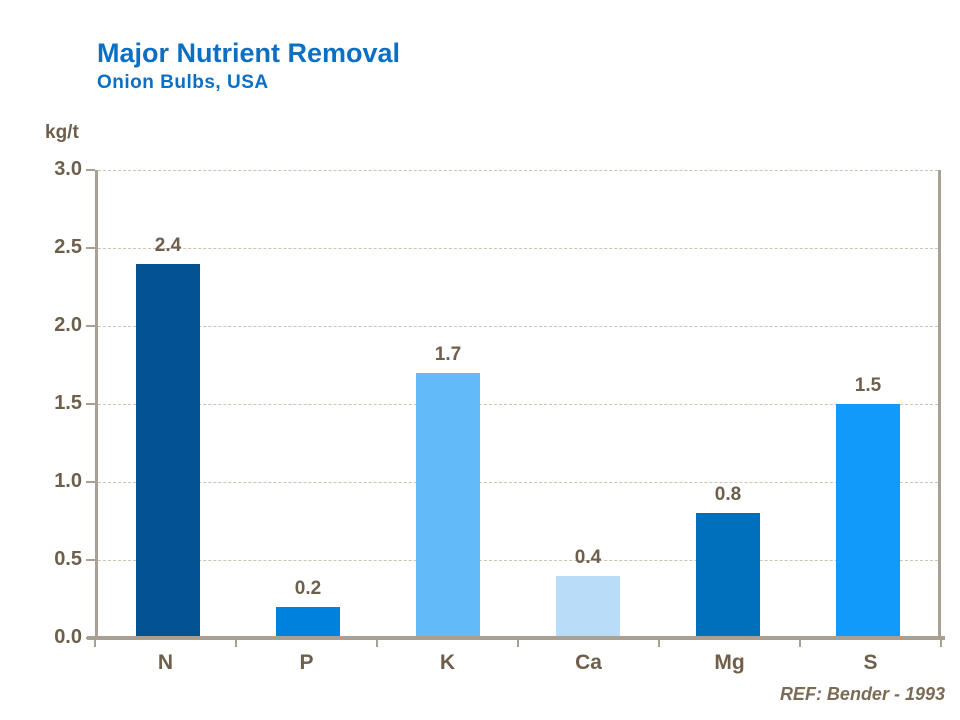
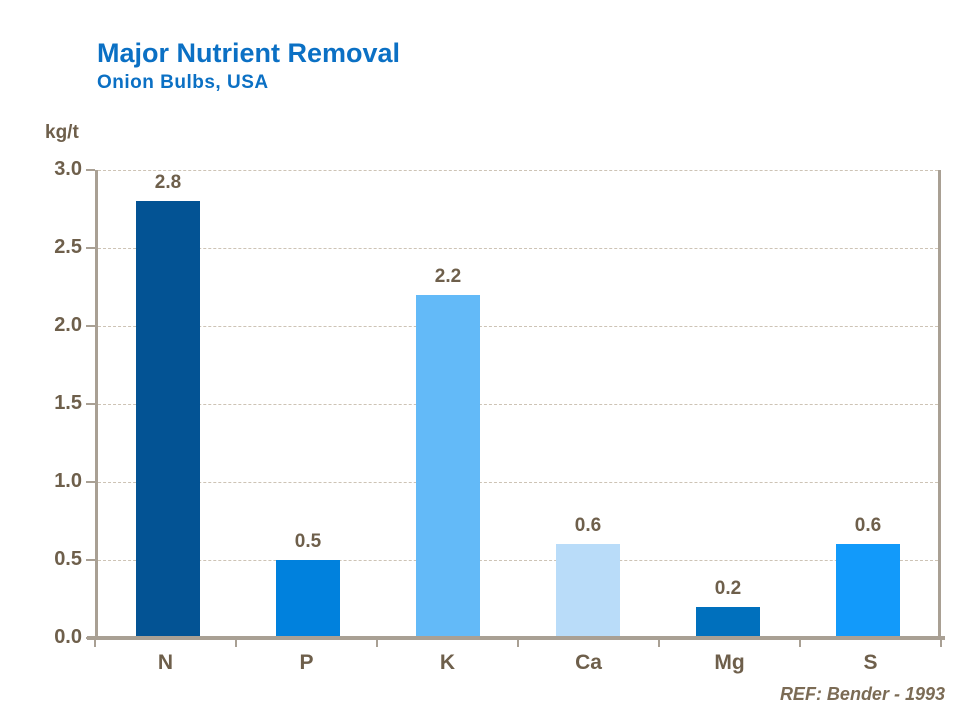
N: 2.4 -> 2.8
P: 0.2 -> 0.5
K: 1.7 -> 2.2
Ca: 0.4 -> 0.6
Mg: 0.8 -> 0.2
S: 1.5 -> 0.6
